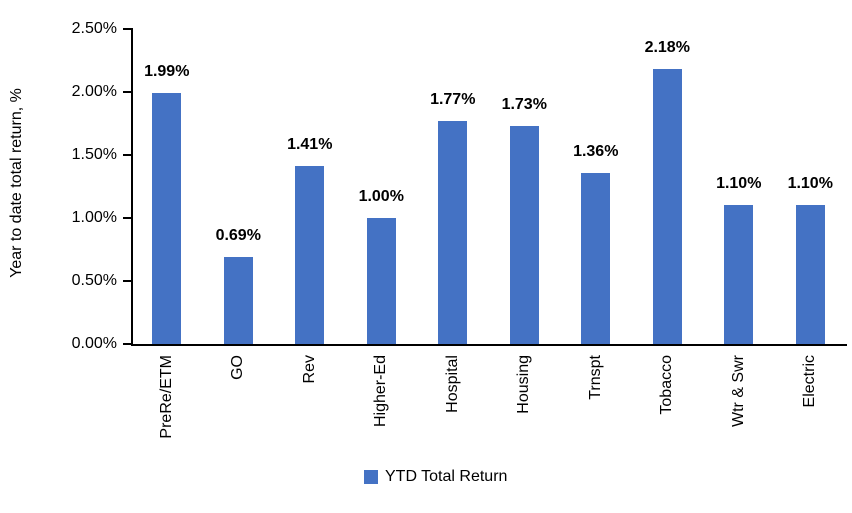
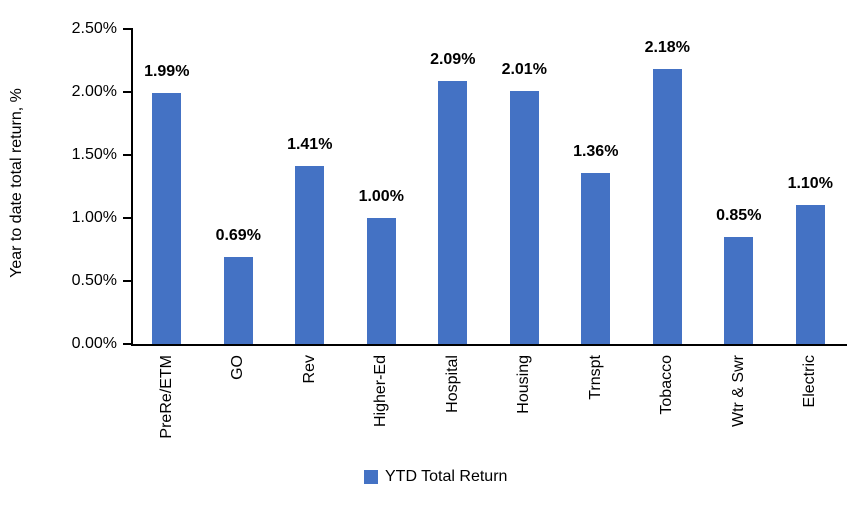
Hospital: 1.77% -> 2.09%
Housing: 1.73% -> 2.01%
Wtr & Swr: 1.10% -> 0.85%
